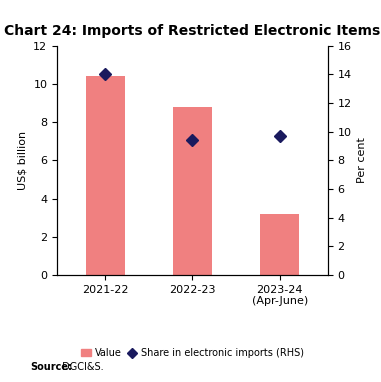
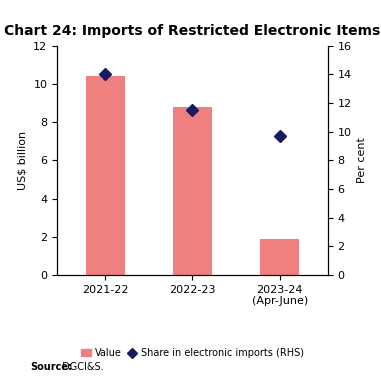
Share in electronic imports (RHS)/2022-23: 9.4 -> 11.5
Value/2023-24 (Apr-June): 3.2 -> 1.9
